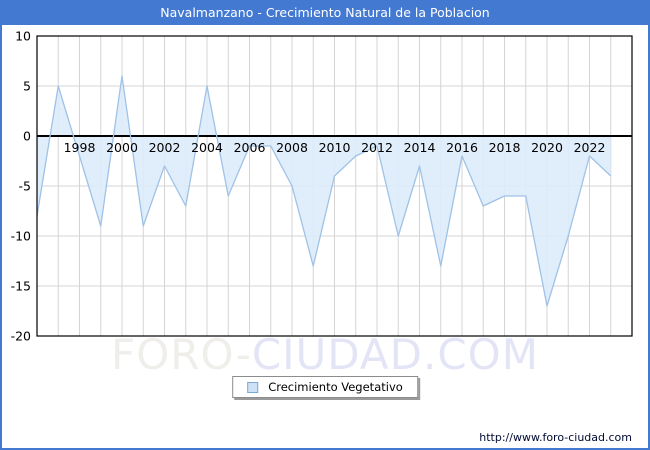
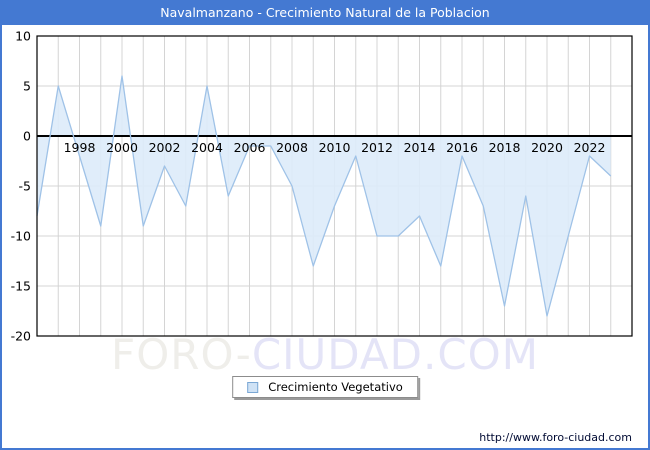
2010: -4 -> -7
2012: -1 -> -10
2014: -3 -> -8
2018: -6 -> -17
2020: -17 -> -18
